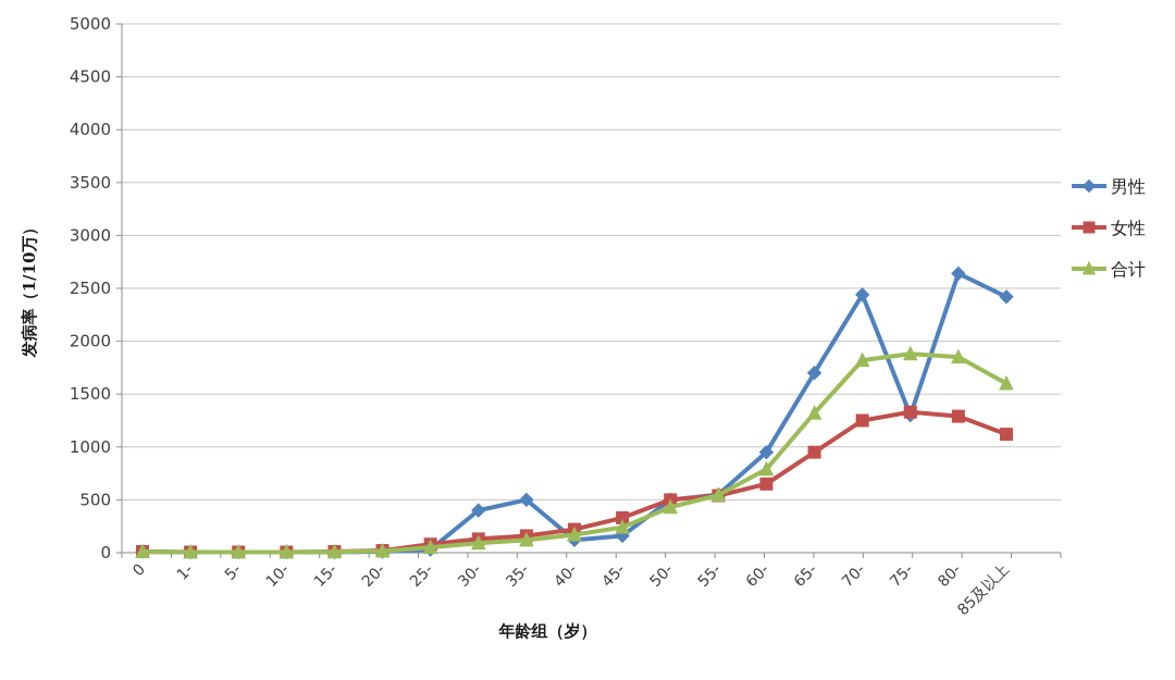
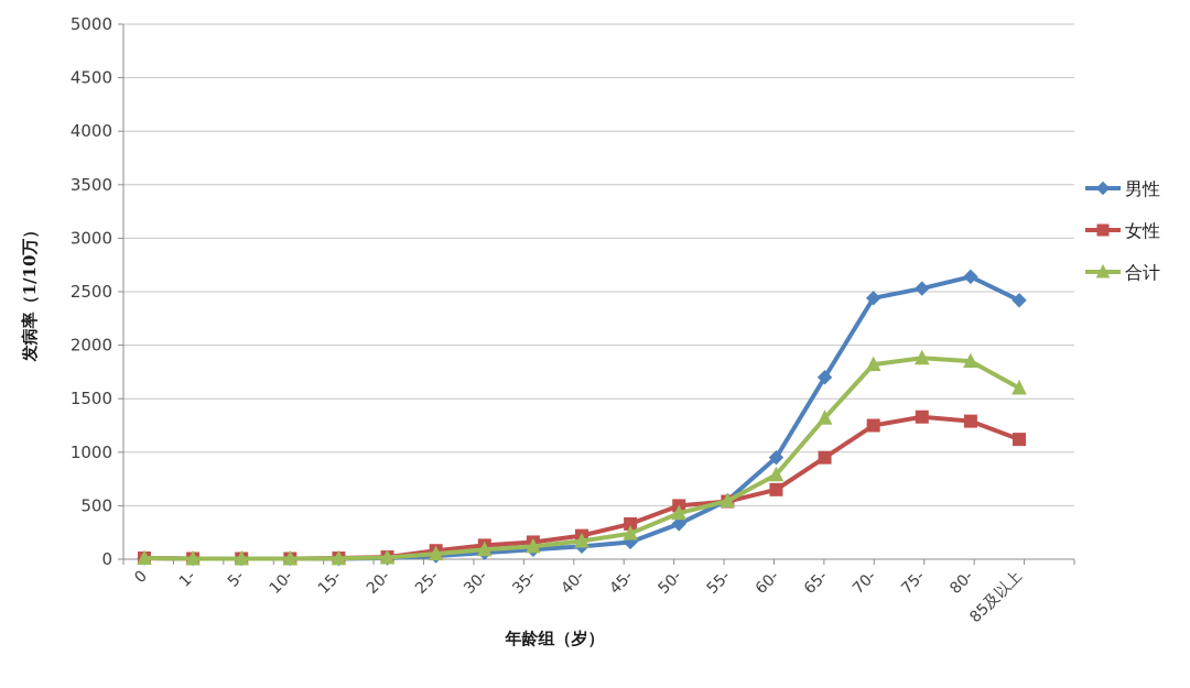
男性/30-: 400 -> 100
男性/35-: 500 -> 100
男性/50-: 500 -> 300
男性/75-: 1300 -> 2500
